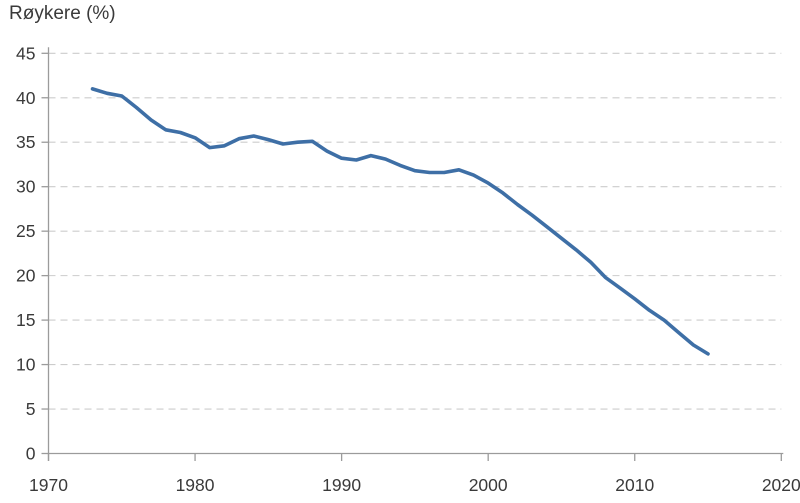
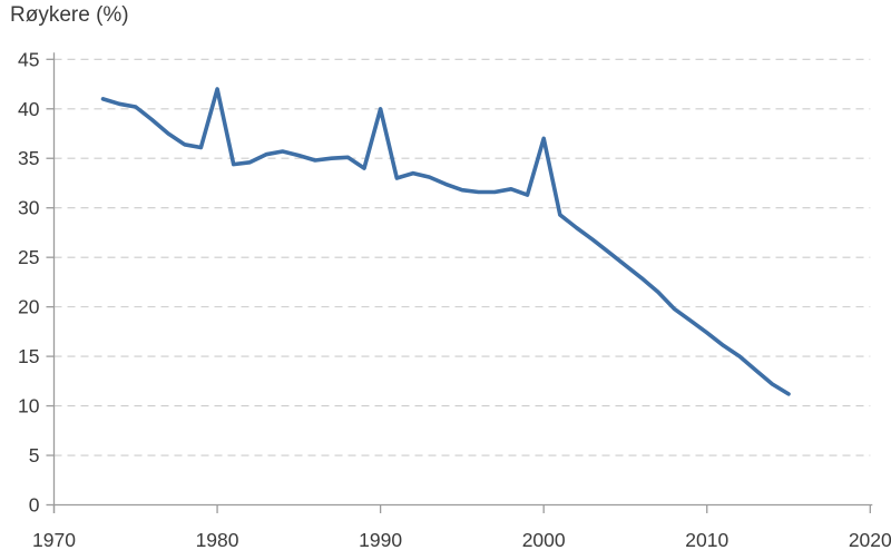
1980: 36 -> 42
1990: 33 -> 40
2000: 30 -> 37
